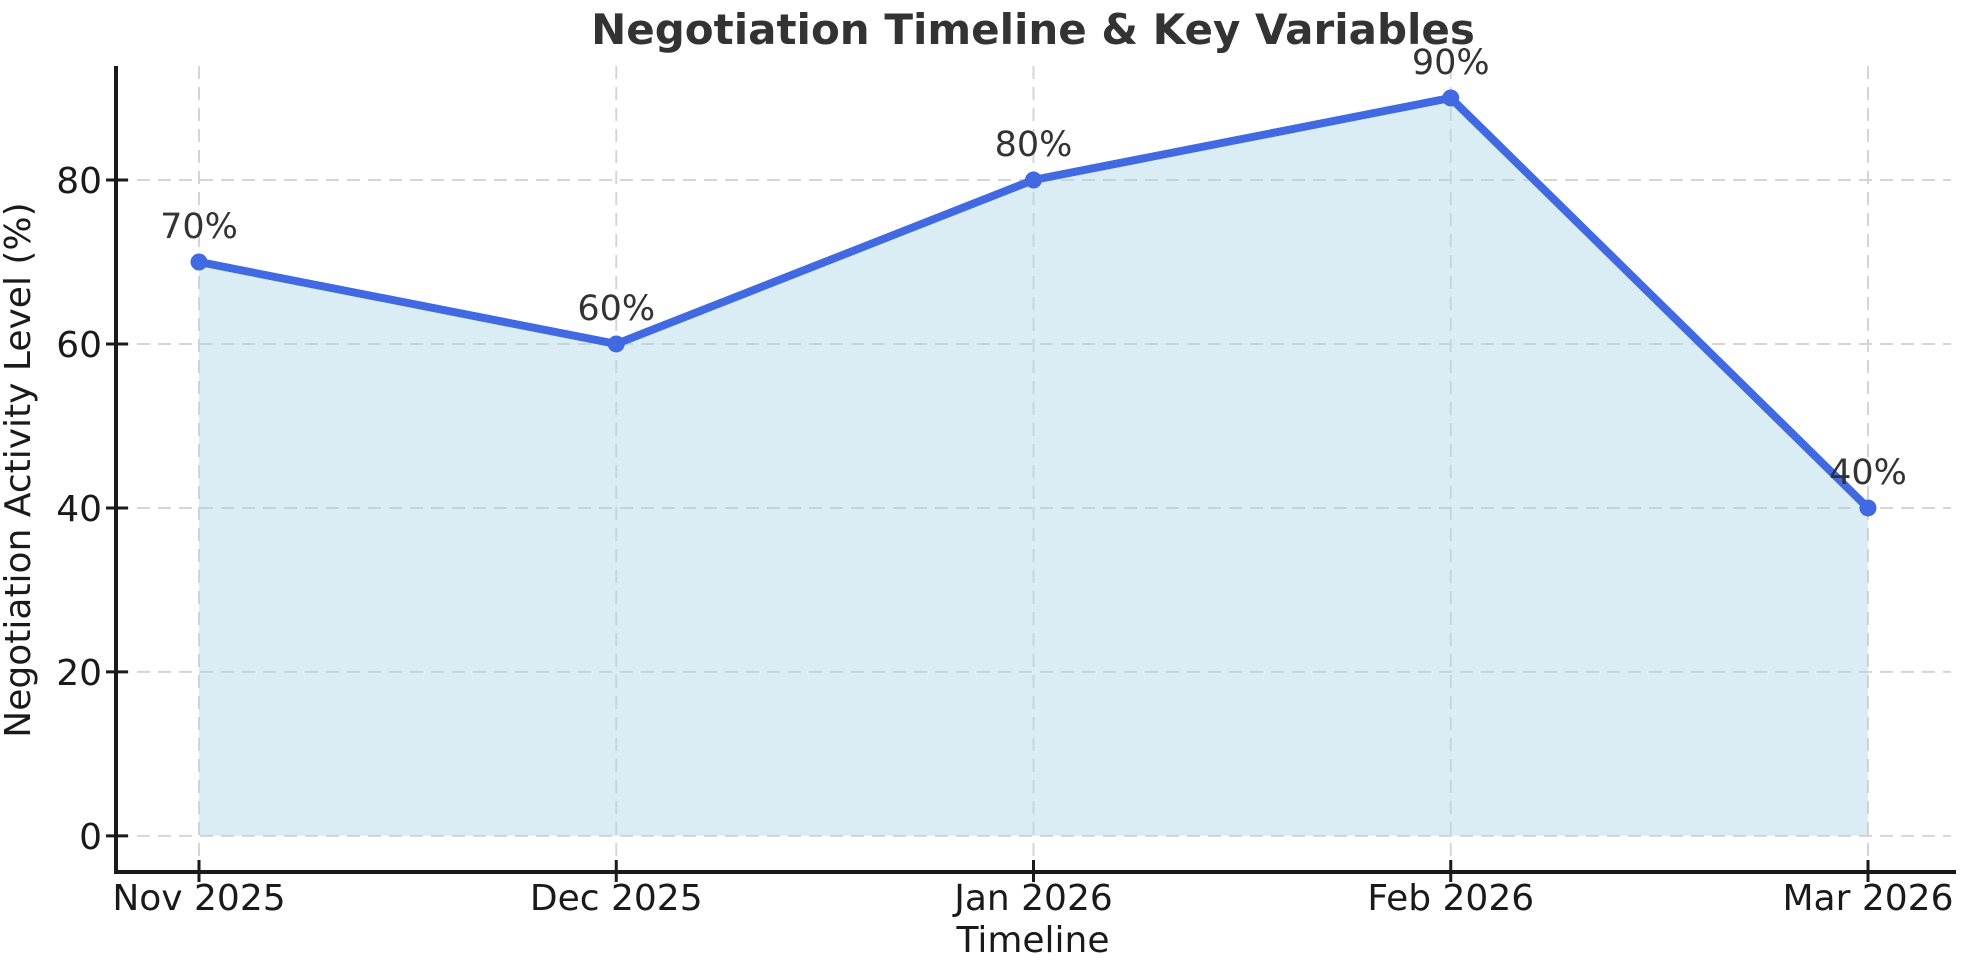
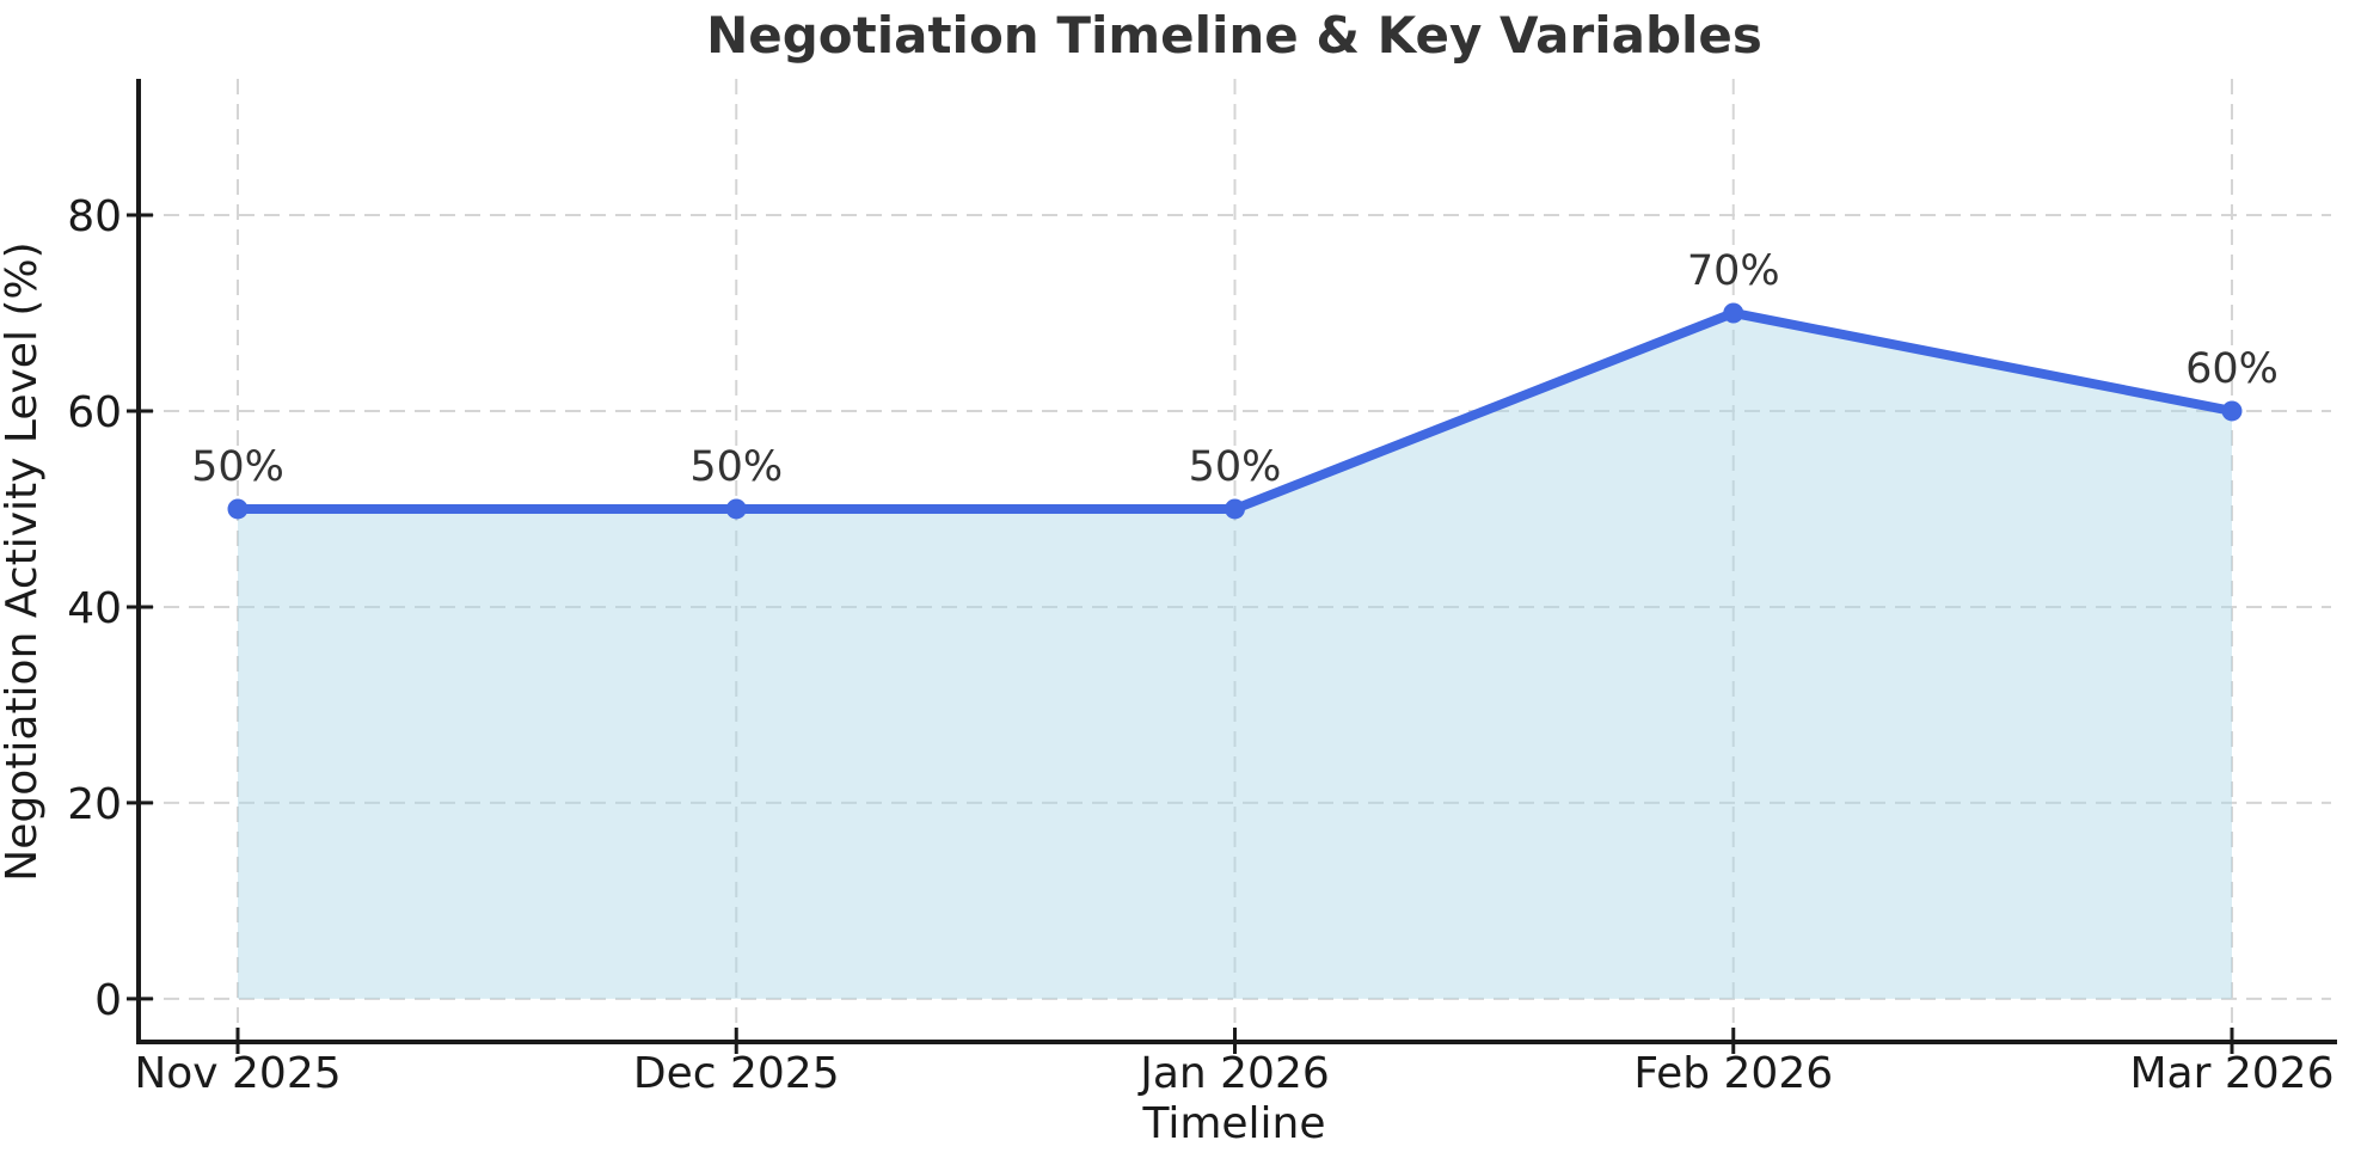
Nov 2025: 70% -> 50%
Dec 2025: 60% -> 50%
Jan 2026: 80% -> 50%
Feb 2026: 90% -> 70%
Mar 2026: 40% -> 60%
